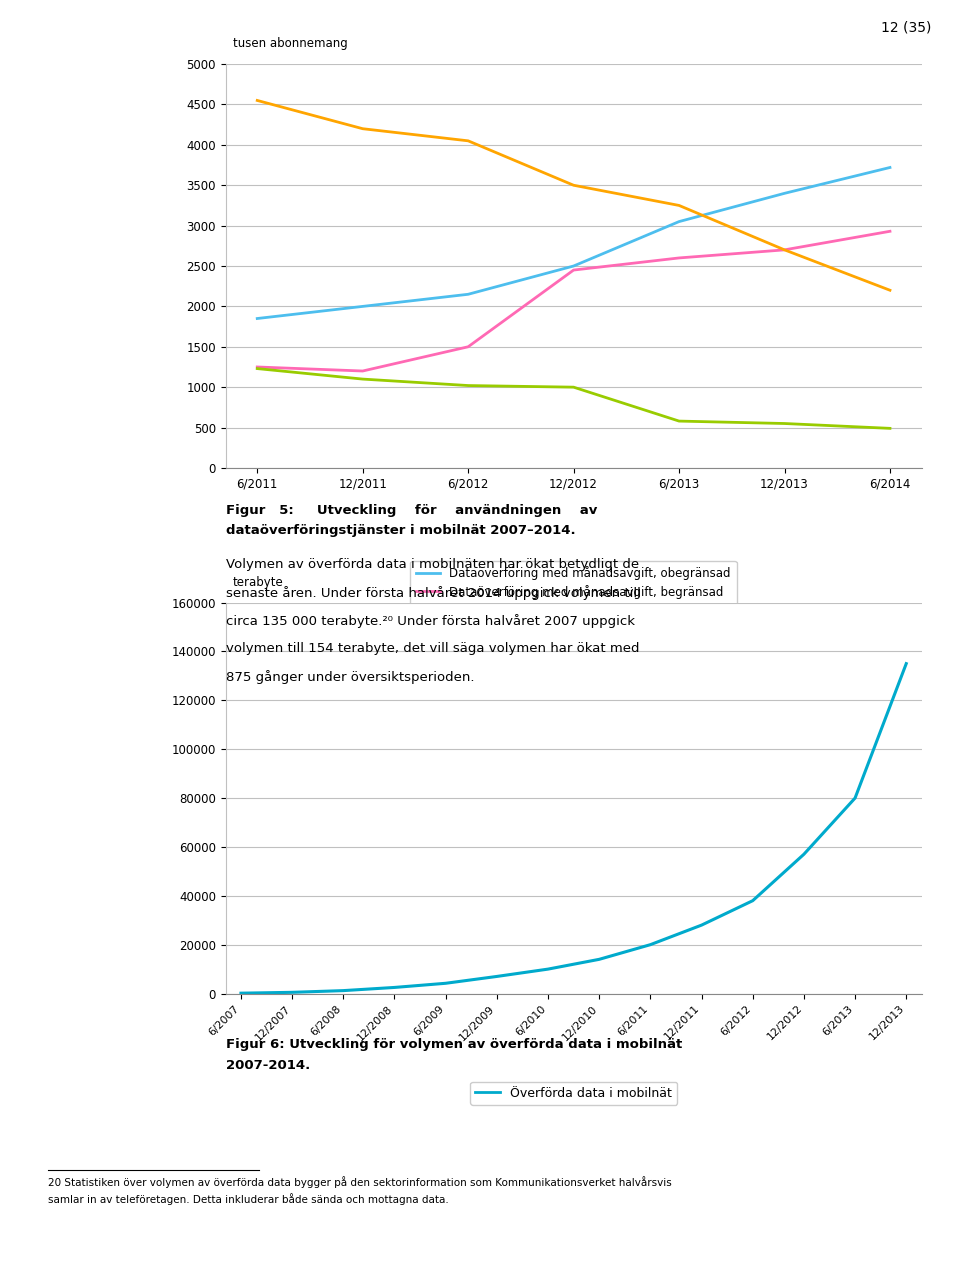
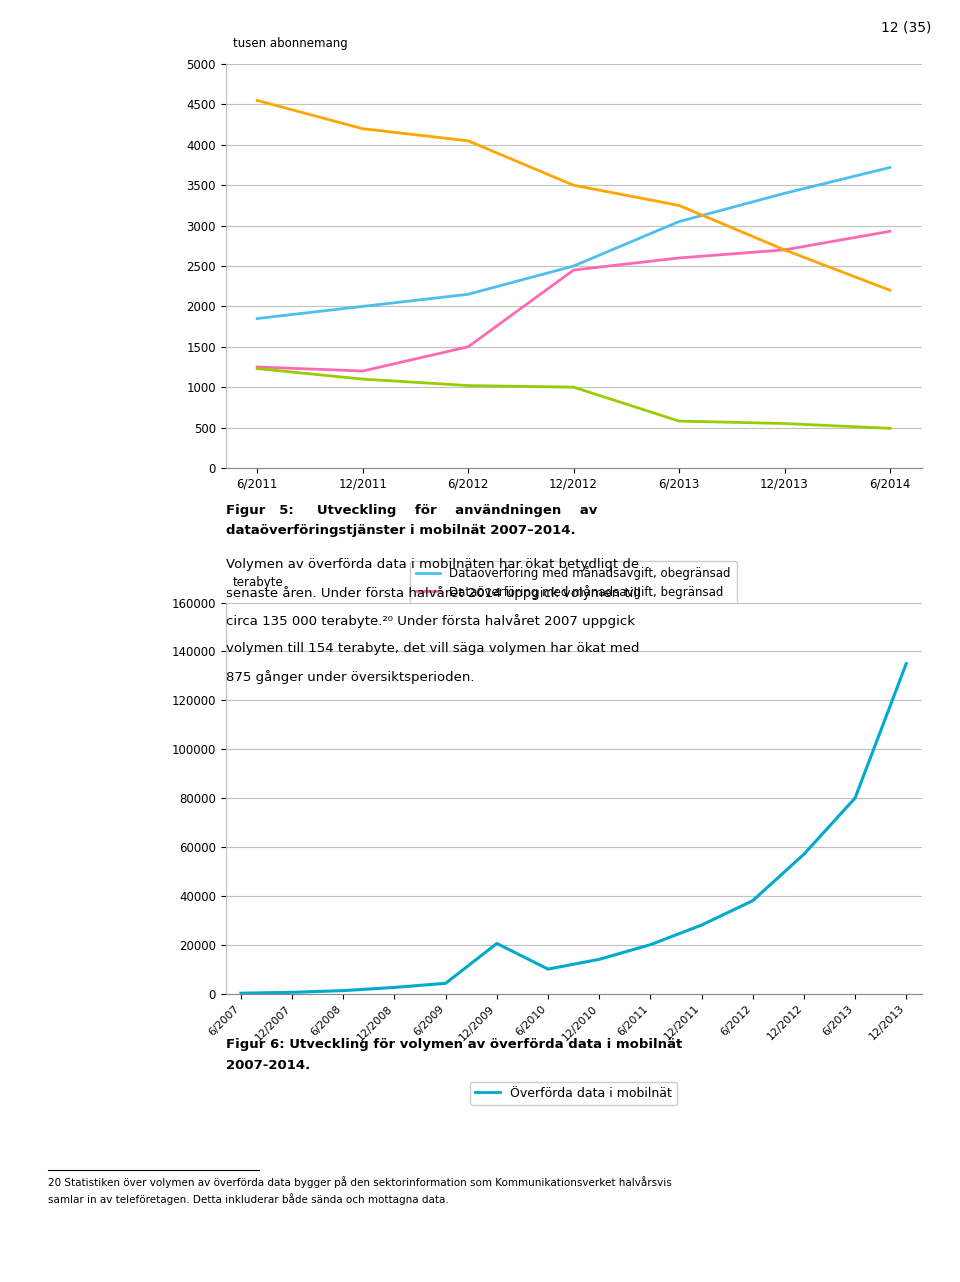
12/2009: 7000 -> 20500
